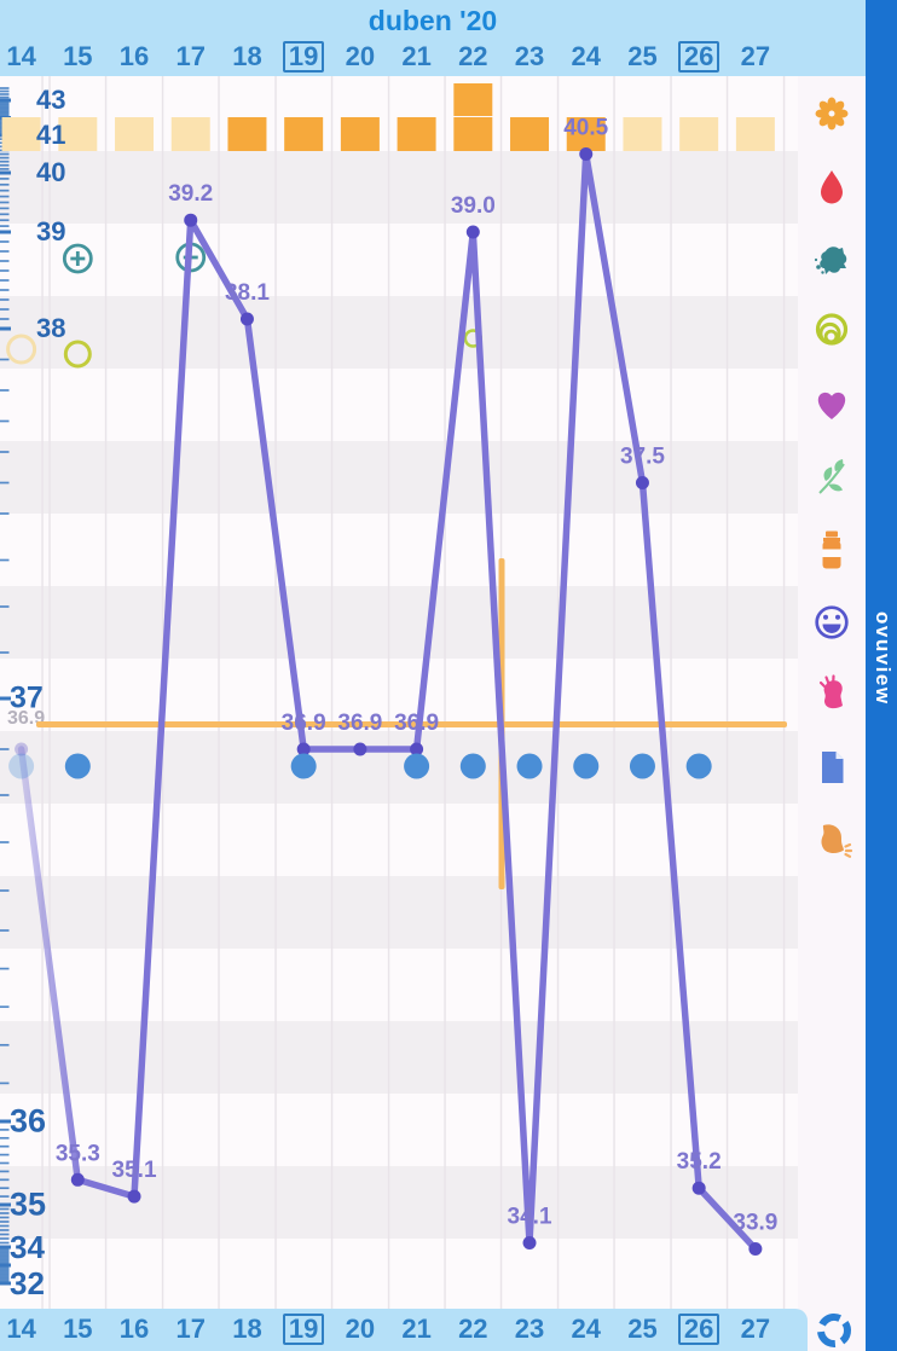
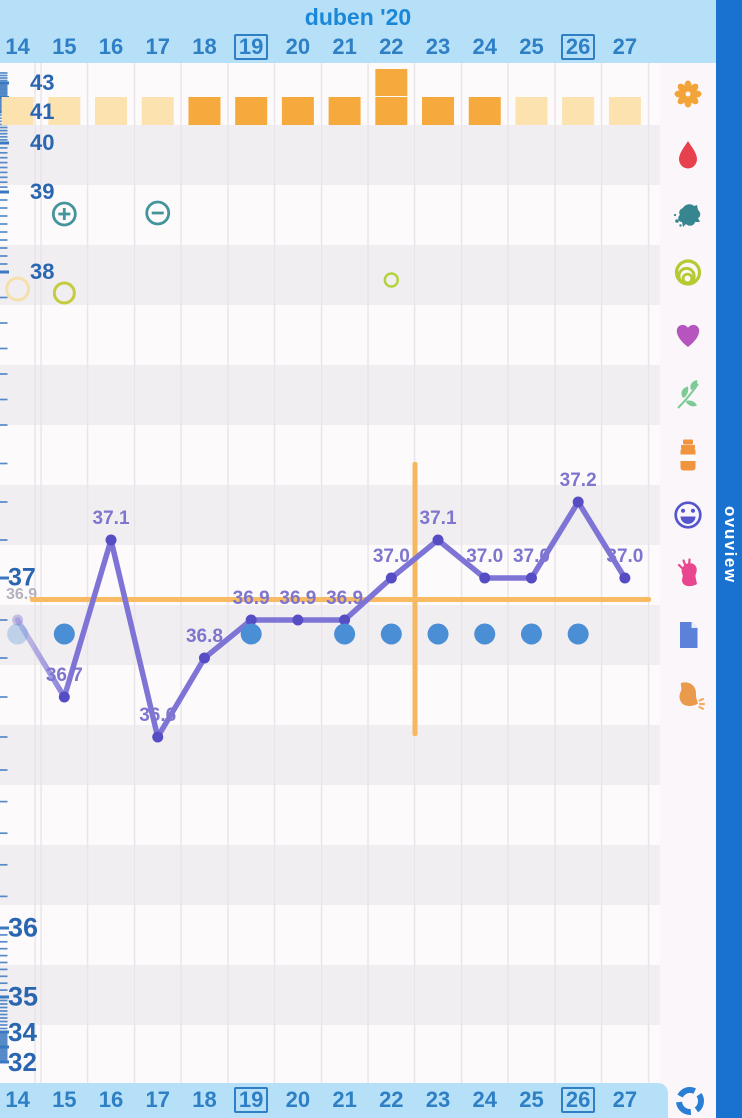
15: 35.3 -> 36.7
16: 35.1 -> 37.1
17: 39.2 -> 36.6
18: 38.1 -> 36.8
22: 39.0 -> 37.0
23: 34.1 -> 37.1
24: 40.5 -> 37.0
25: 37.5 -> 37.0
26: 35.2 -> 37.2
27: 33.9 -> 37.0
